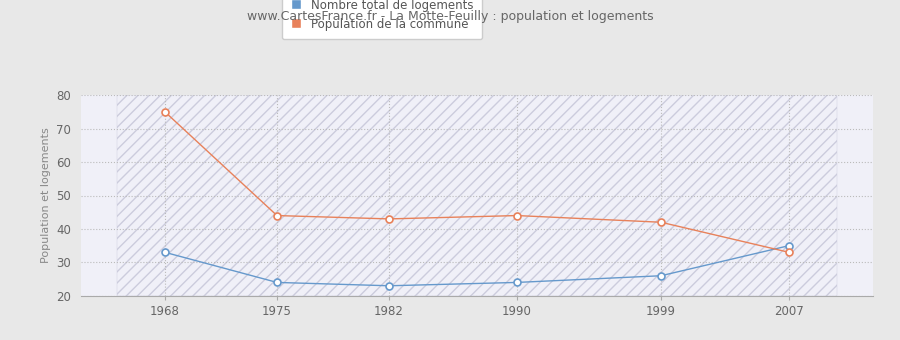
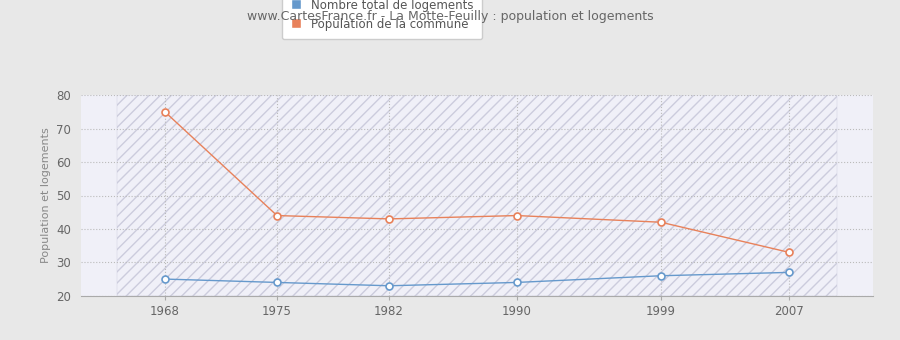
Nombre total de logements/1968: 33 -> 25
Nombre total de logements/2007: 35 -> 27
